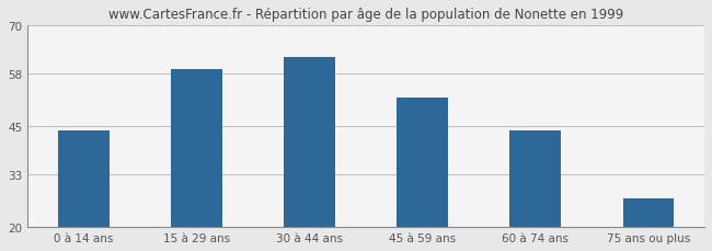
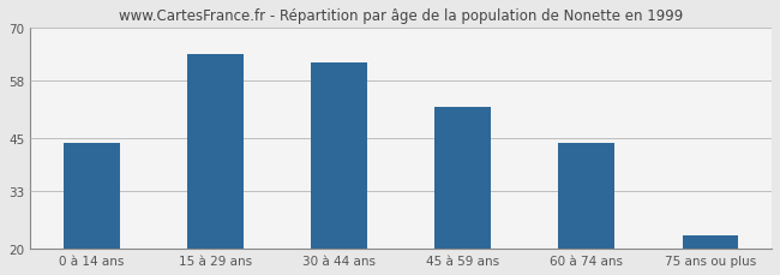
15 à 29 ans: 59 -> 64
75 ans ou plus: 27 -> 23
